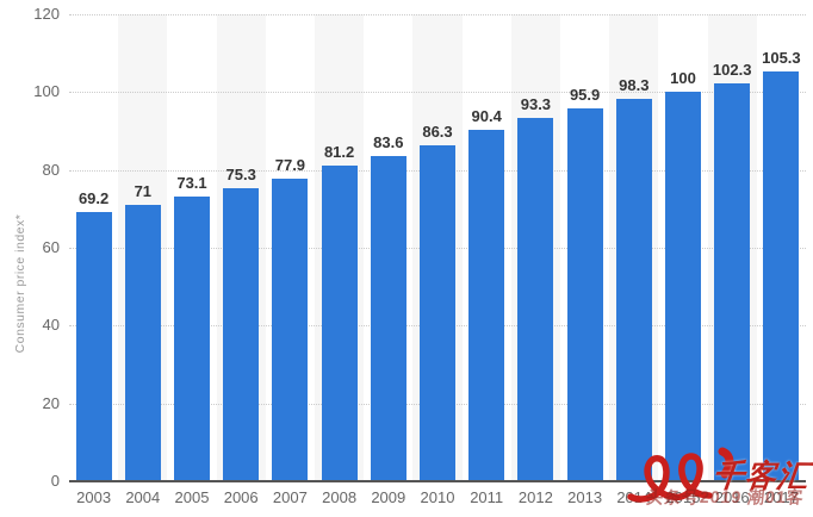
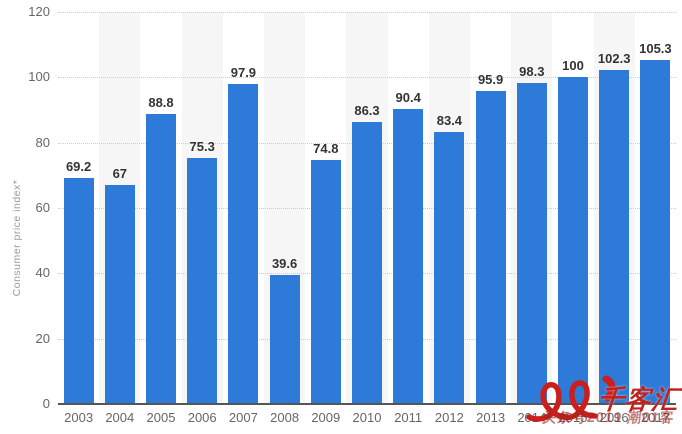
2004: 71 -> 67
2005: 73.1 -> 88.8
2007: 77.9 -> 97.9
2008: 81.2 -> 39.6
2009: 83.6 -> 74.8
2012: 93.3 -> 83.4
